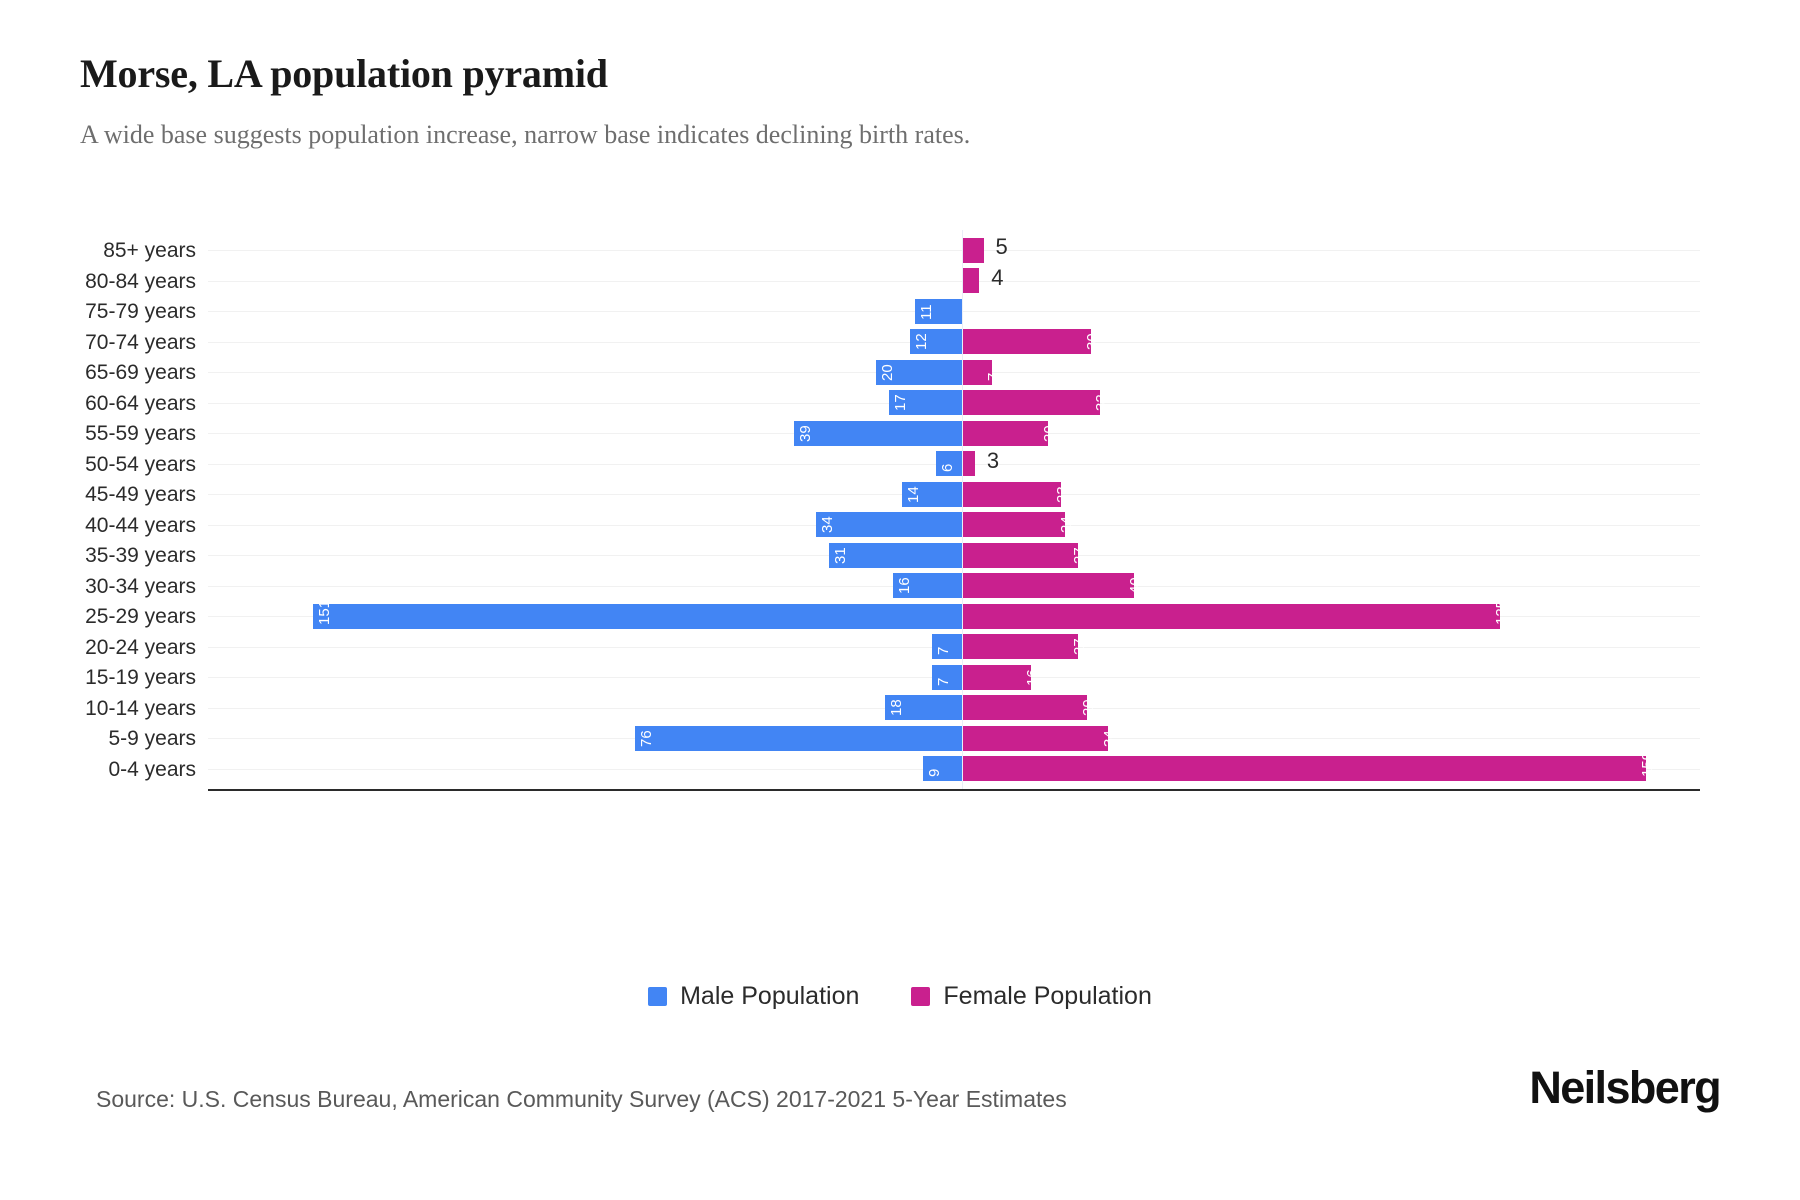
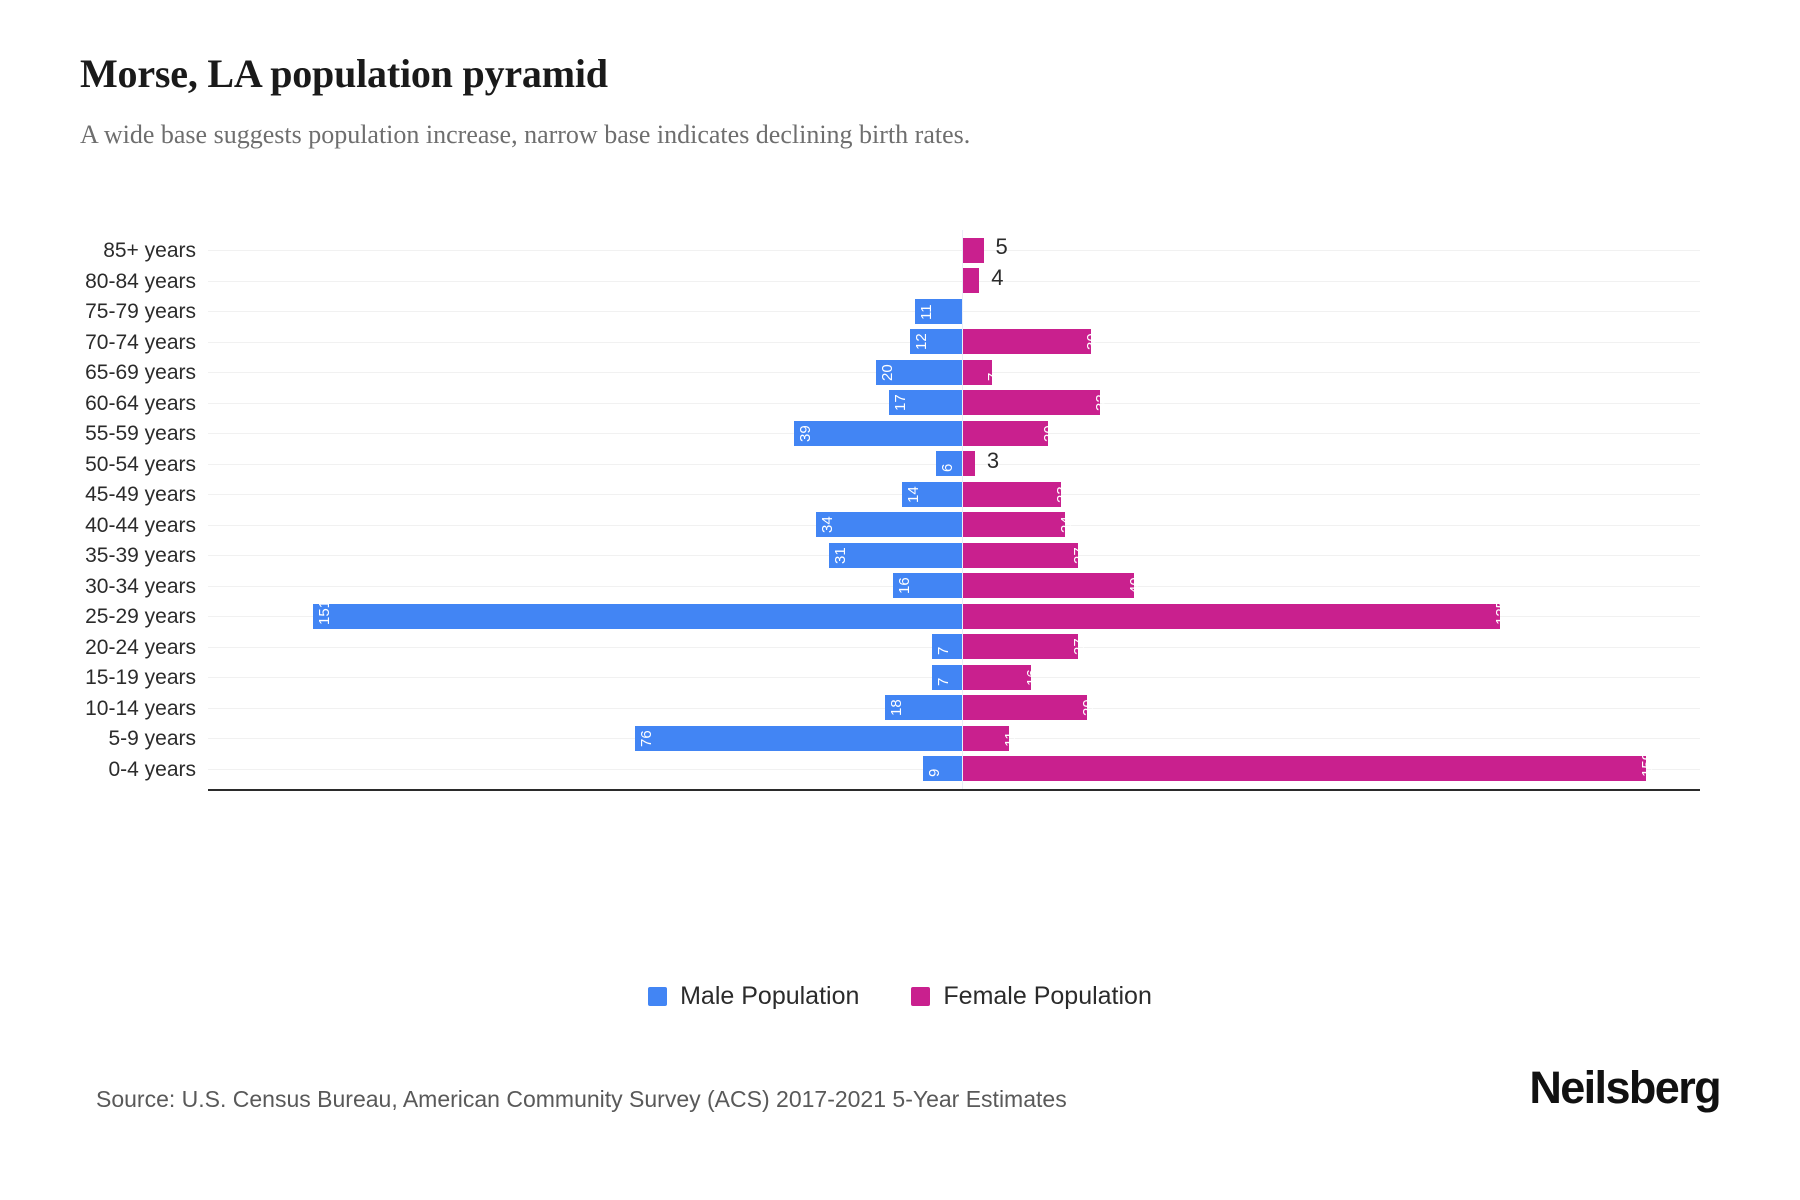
Female Population/5-9 years: 34 -> 11
